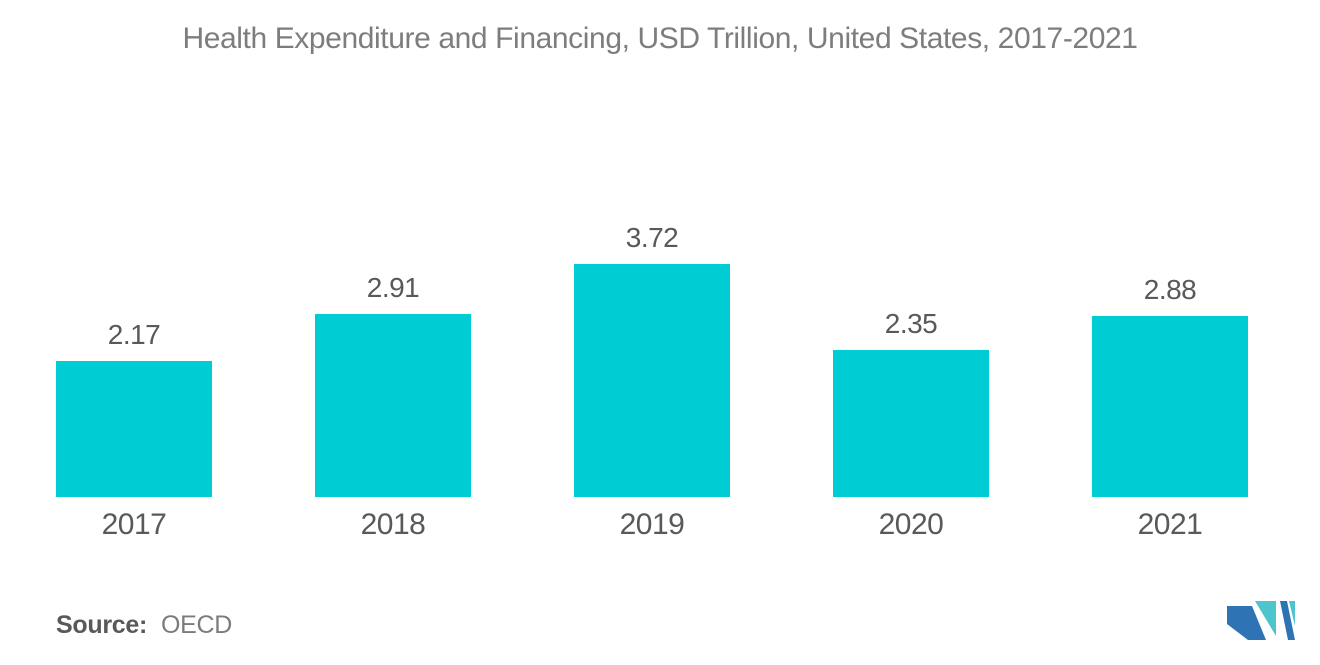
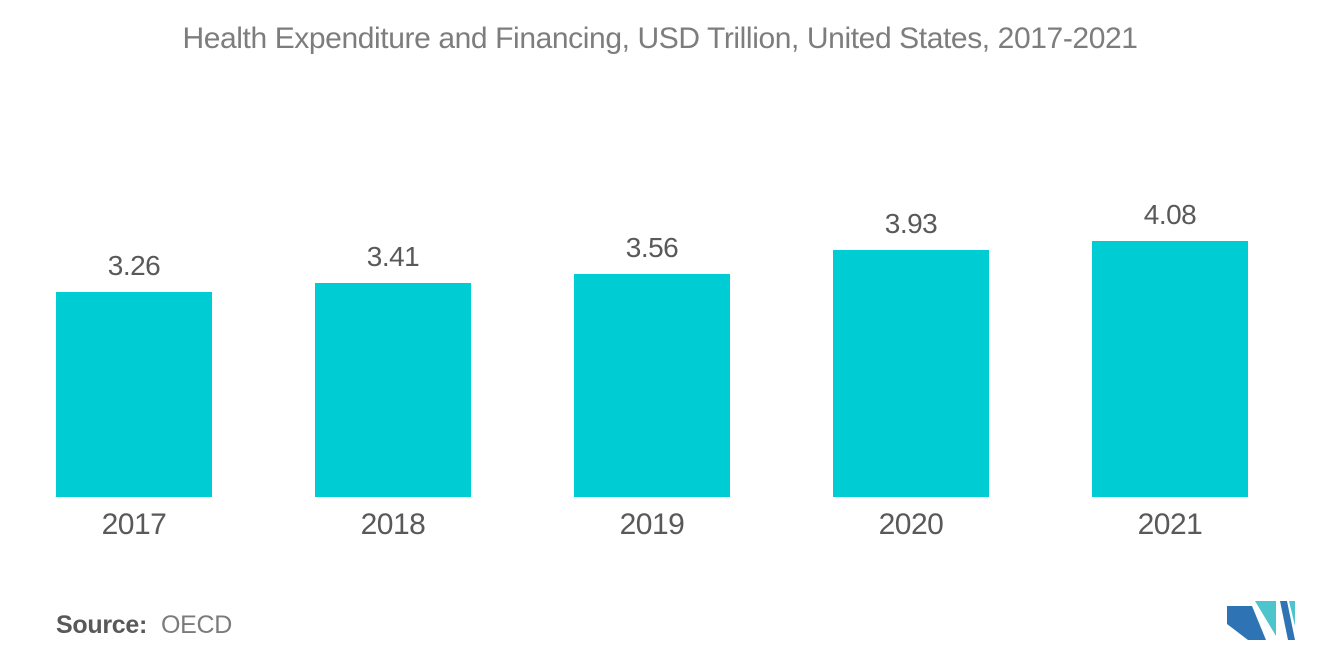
2017: 2.17 -> 3.26
2018: 2.91 -> 3.41
2019: 3.72 -> 3.56
2020: 2.35 -> 3.93
2021: 2.88 -> 4.08
